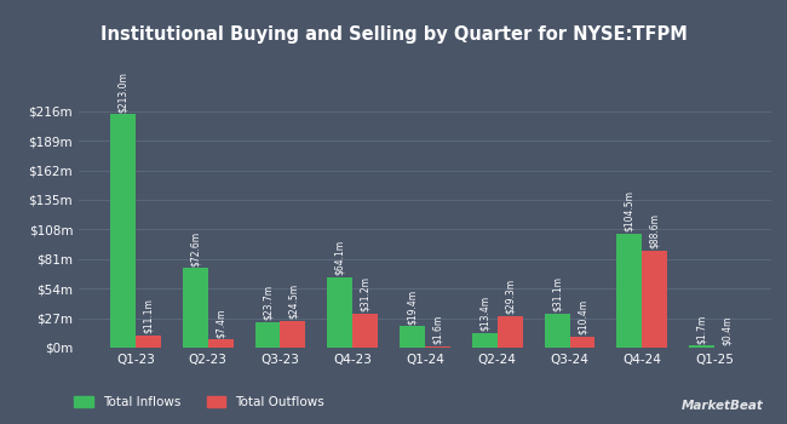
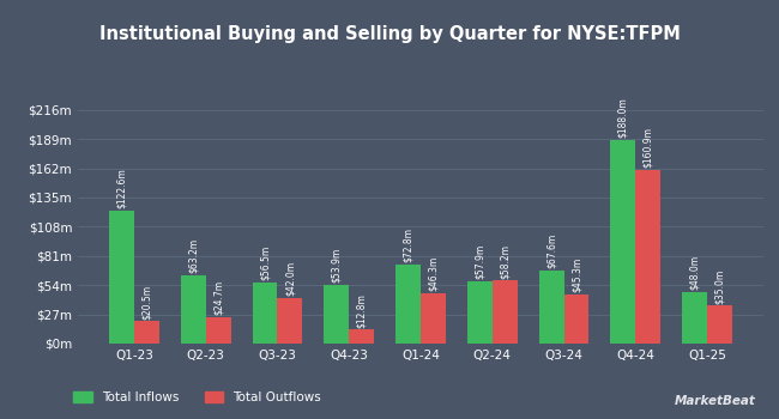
Total Inflows/Q1-23: $213.0m -> $122.6m
Total Outflows/Q1-23: $11.1m -> $20.5m
Total Inflows/Q2-23: $72.6m -> $63.2m
Total Outflows/Q2-23: $7.4m -> $24.7m
Total Inflows/Q3-23: $23.7m -> $56.5m
Total Outflows/Q3-23: $24.5m -> $42.0m
Total Inflows/Q4-23: $64.1m -> $53.9m
Total Outflows/Q4-23: $31.2m -> $12.8m
Total Inflows/Q1-24: $19.4m -> $72.8m
Total Outflows/Q1-24: $1.6m -> $46.3m
Total Inflows/Q2-24: $13.4m -> $57.9m
Total Outflows/Q2-24: $29.3m -> $58.2m
Total Inflows/Q3-24: $31.1m -> $67.6m
Total Outflows/Q3-24: $10.4m -> $45.3m
Total Inflows/Q4-24: $104.5m -> $188.0m
Total Outflows/Q4-24: $88.6m -> $160.9m
Total Inflows/Q1-25: $1.7m -> $48.0m
Total Outflows/Q1-25: $0.4m -> $35.0m
